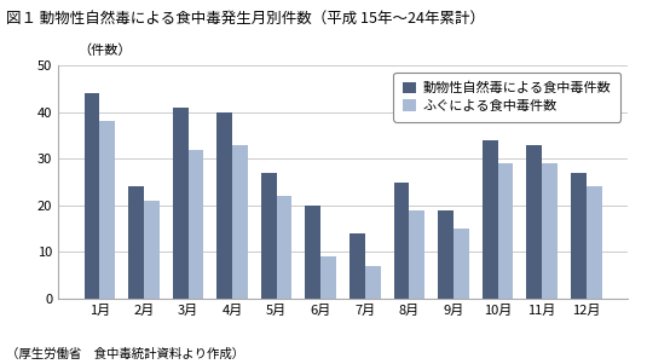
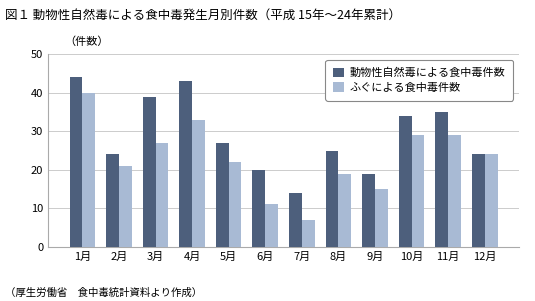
ふぐによる食中毒件数/1月: 38 -> 40
動物性自然毒による食中毒件数/3月: 41 -> 39
ふぐによる食中毒件数/3月: 32 -> 27
動物性自然毒による食中毒件数/4月: 40 -> 43
ふぐによる食中毒件数/6月: 9 -> 11
動物性自然毒による食中毒件数/11月: 33 -> 35
動物性自然毒による食中毒件数/12月: 27 -> 24
